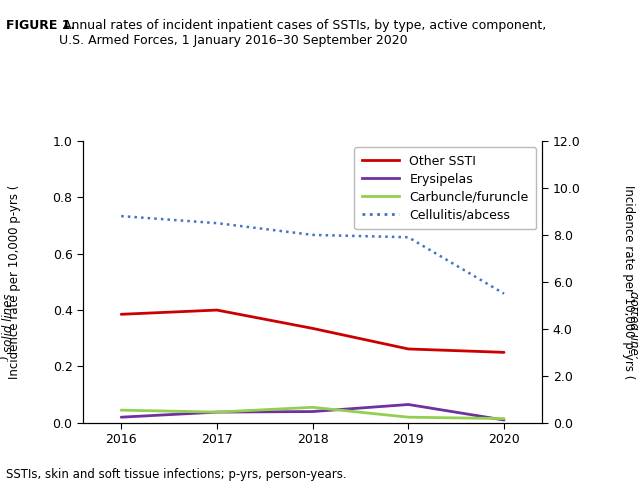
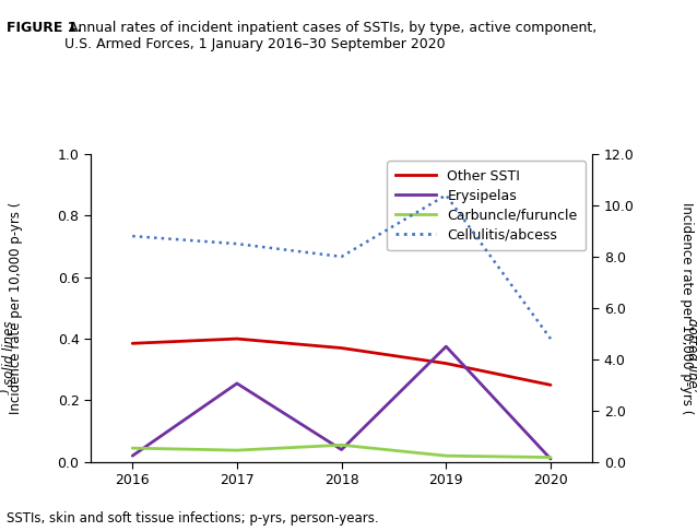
Erysipelas/2017: 0.038 -> 0.255
Other SSTI/2018: 0.335 -> 0.370
Other SSTI/2019: 0.262 -> 0.320
Erysipelas/2019: 0.065 -> 0.375
Cellulitis/abcess/2019: 7.9 -> 10.4
Cellulitis/abcess/2020: 5.5 -> 4.8
